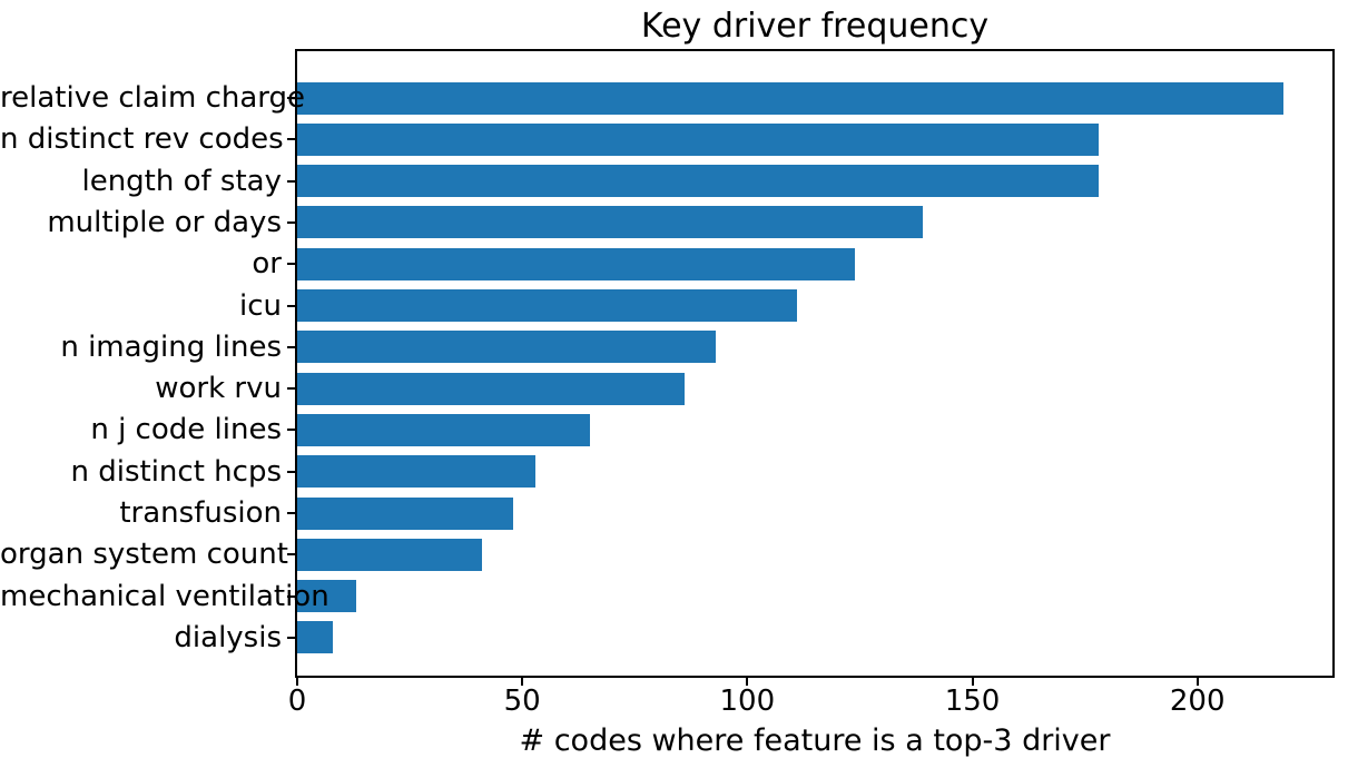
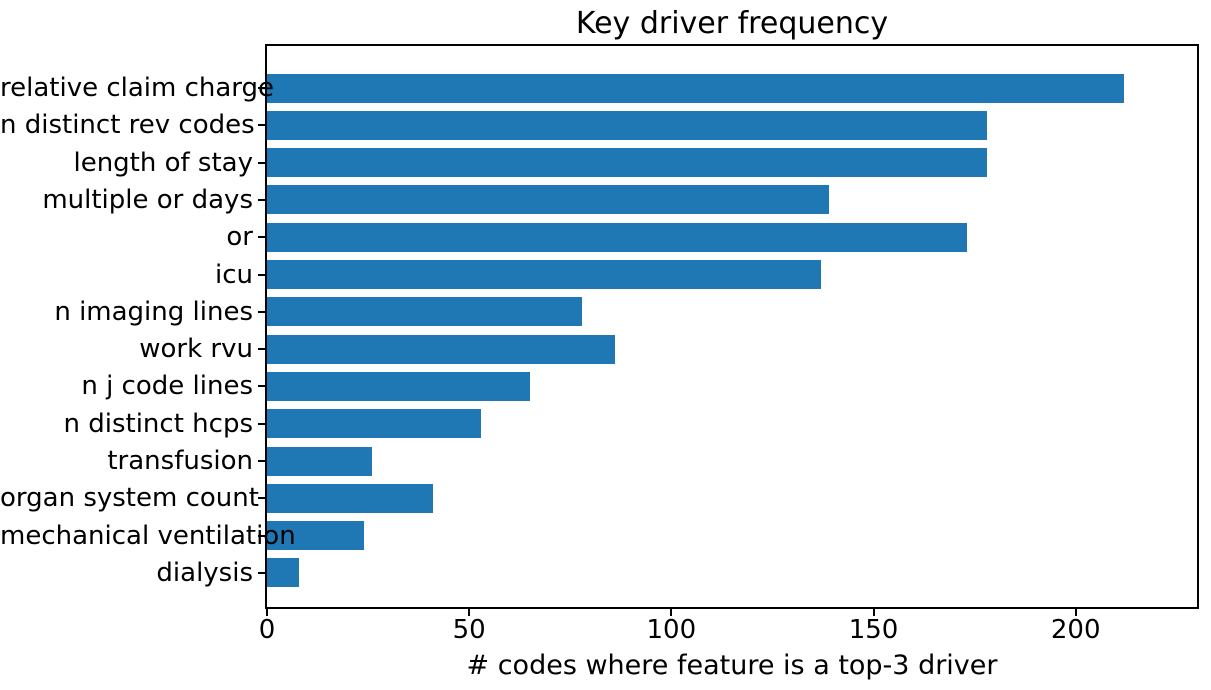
relative claim charge: 219 -> 212
or: 124 -> 173
icu: 111 -> 137
n imaging lines: 93 -> 78
transfusion: 48 -> 26
mechanical ventilation: 13 -> 24
